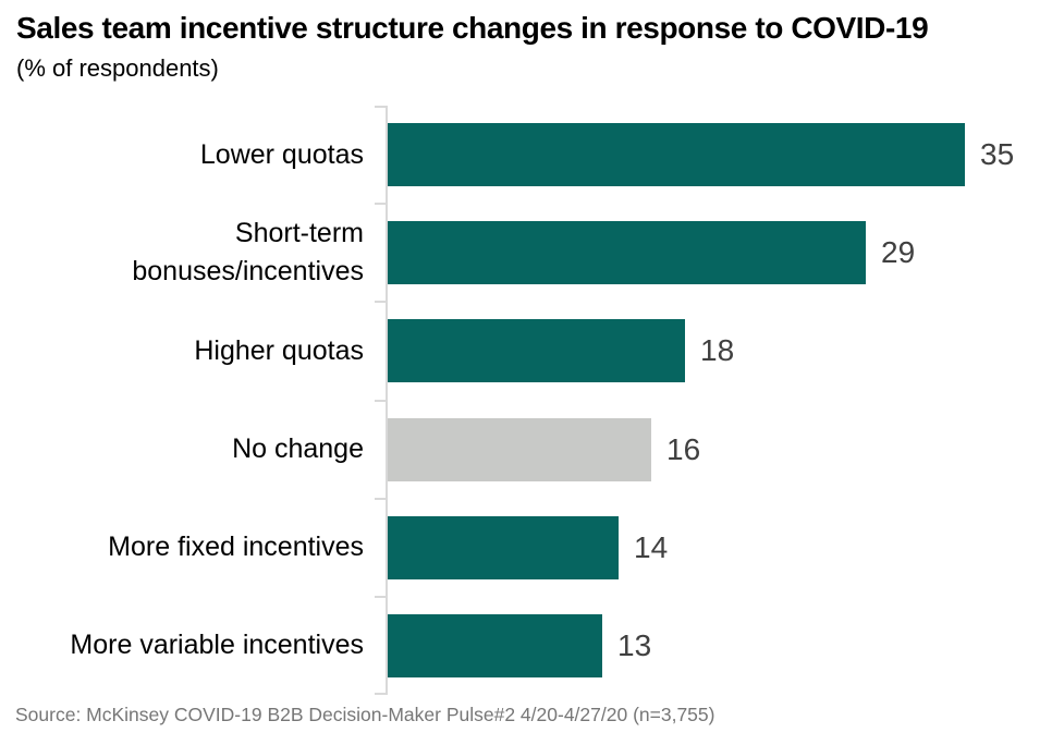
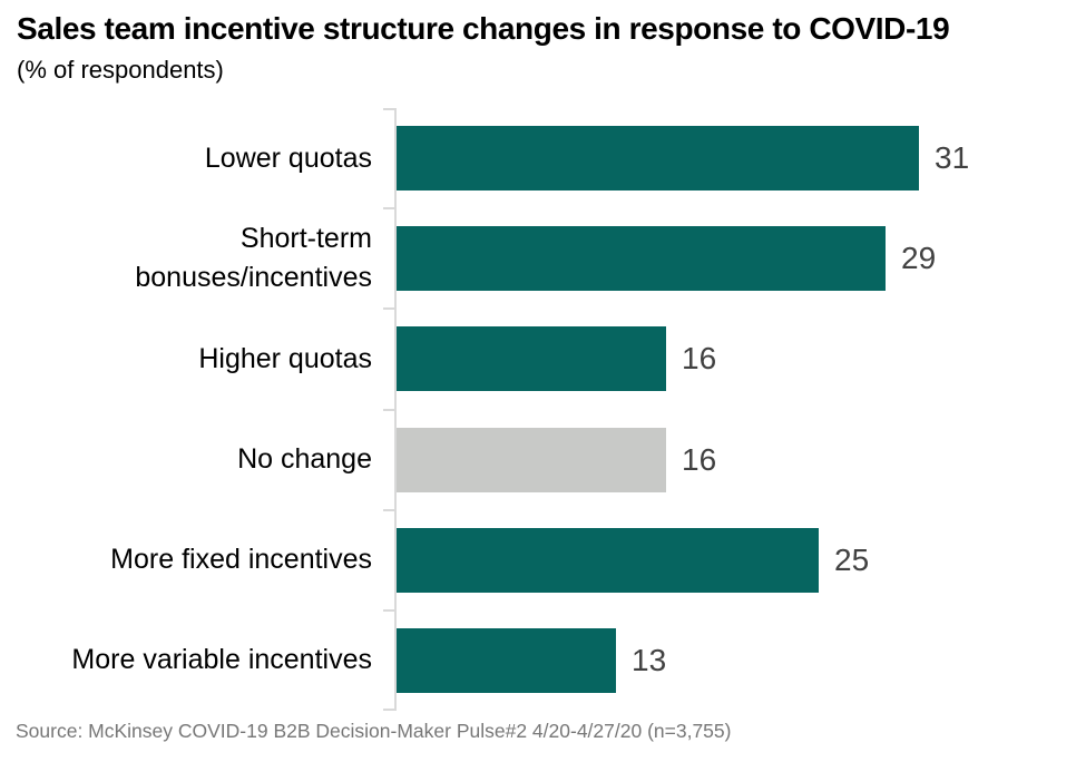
Lower quotas: 35 -> 31
Higher quotas: 18 -> 16
More fixed incentives: 14 -> 25
